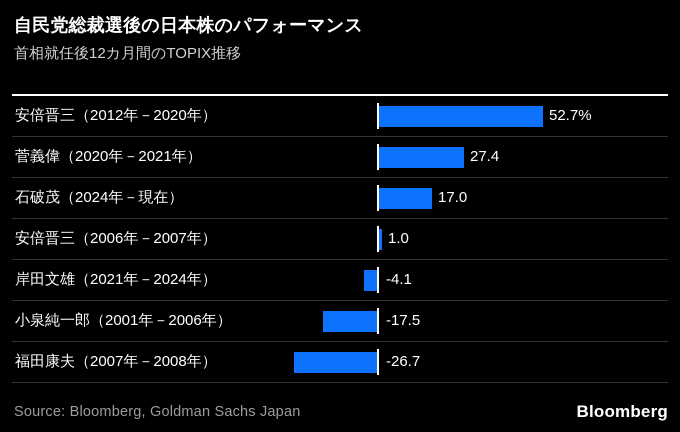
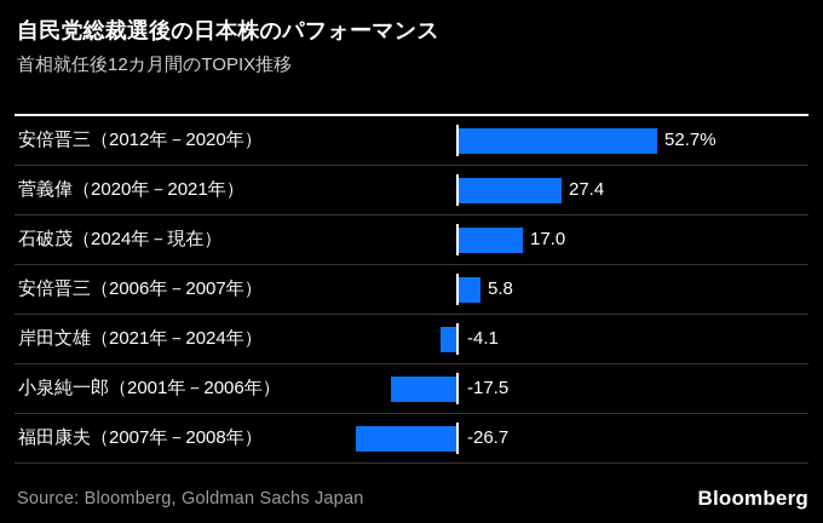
安倍晋三（2006年－2007年）: 1.0 -> 5.8
